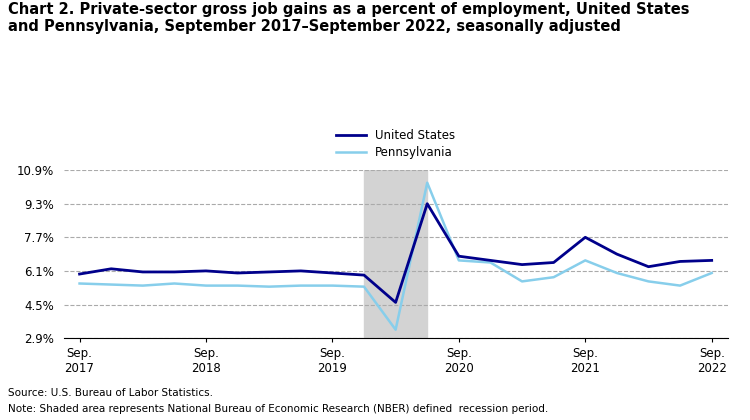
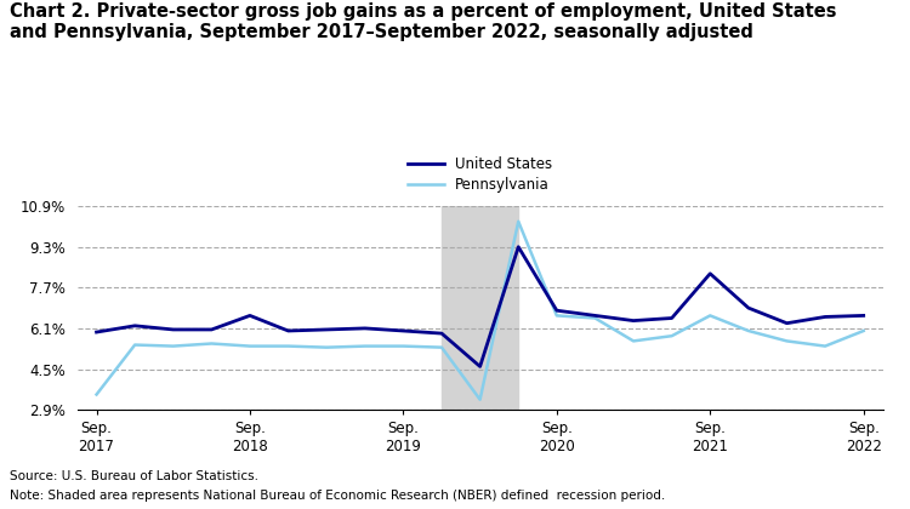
Pennsylvania/Sep. 2017: 5.50% -> 3.50%
United States/Sep. 2018: 6.10% -> 6.60%
United States/Sep. 2021: 7.70% -> 8.25%
